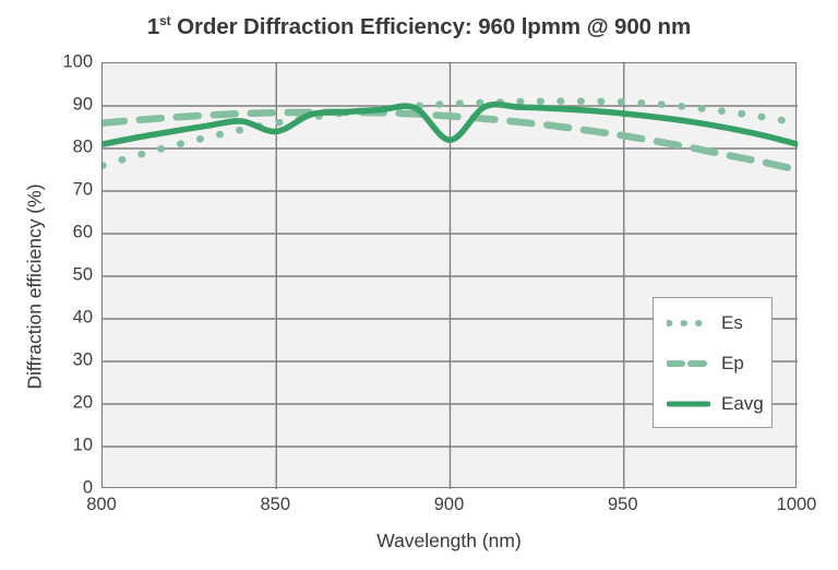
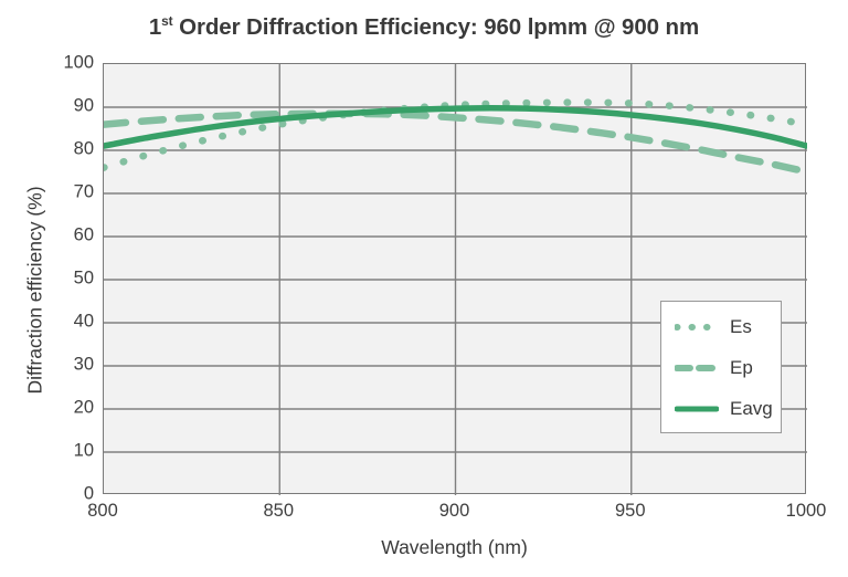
Eavg/850: 84 -> 87
Eavg/900: 82 -> 90
